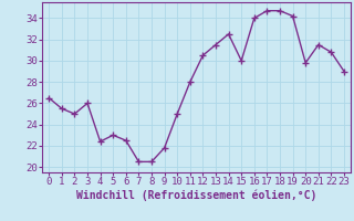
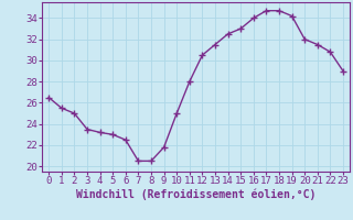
3: 26.0 -> 23.5
4: 22.4 -> 23.2
15: 30.0 -> 33.0
20: 29.8 -> 32.0
